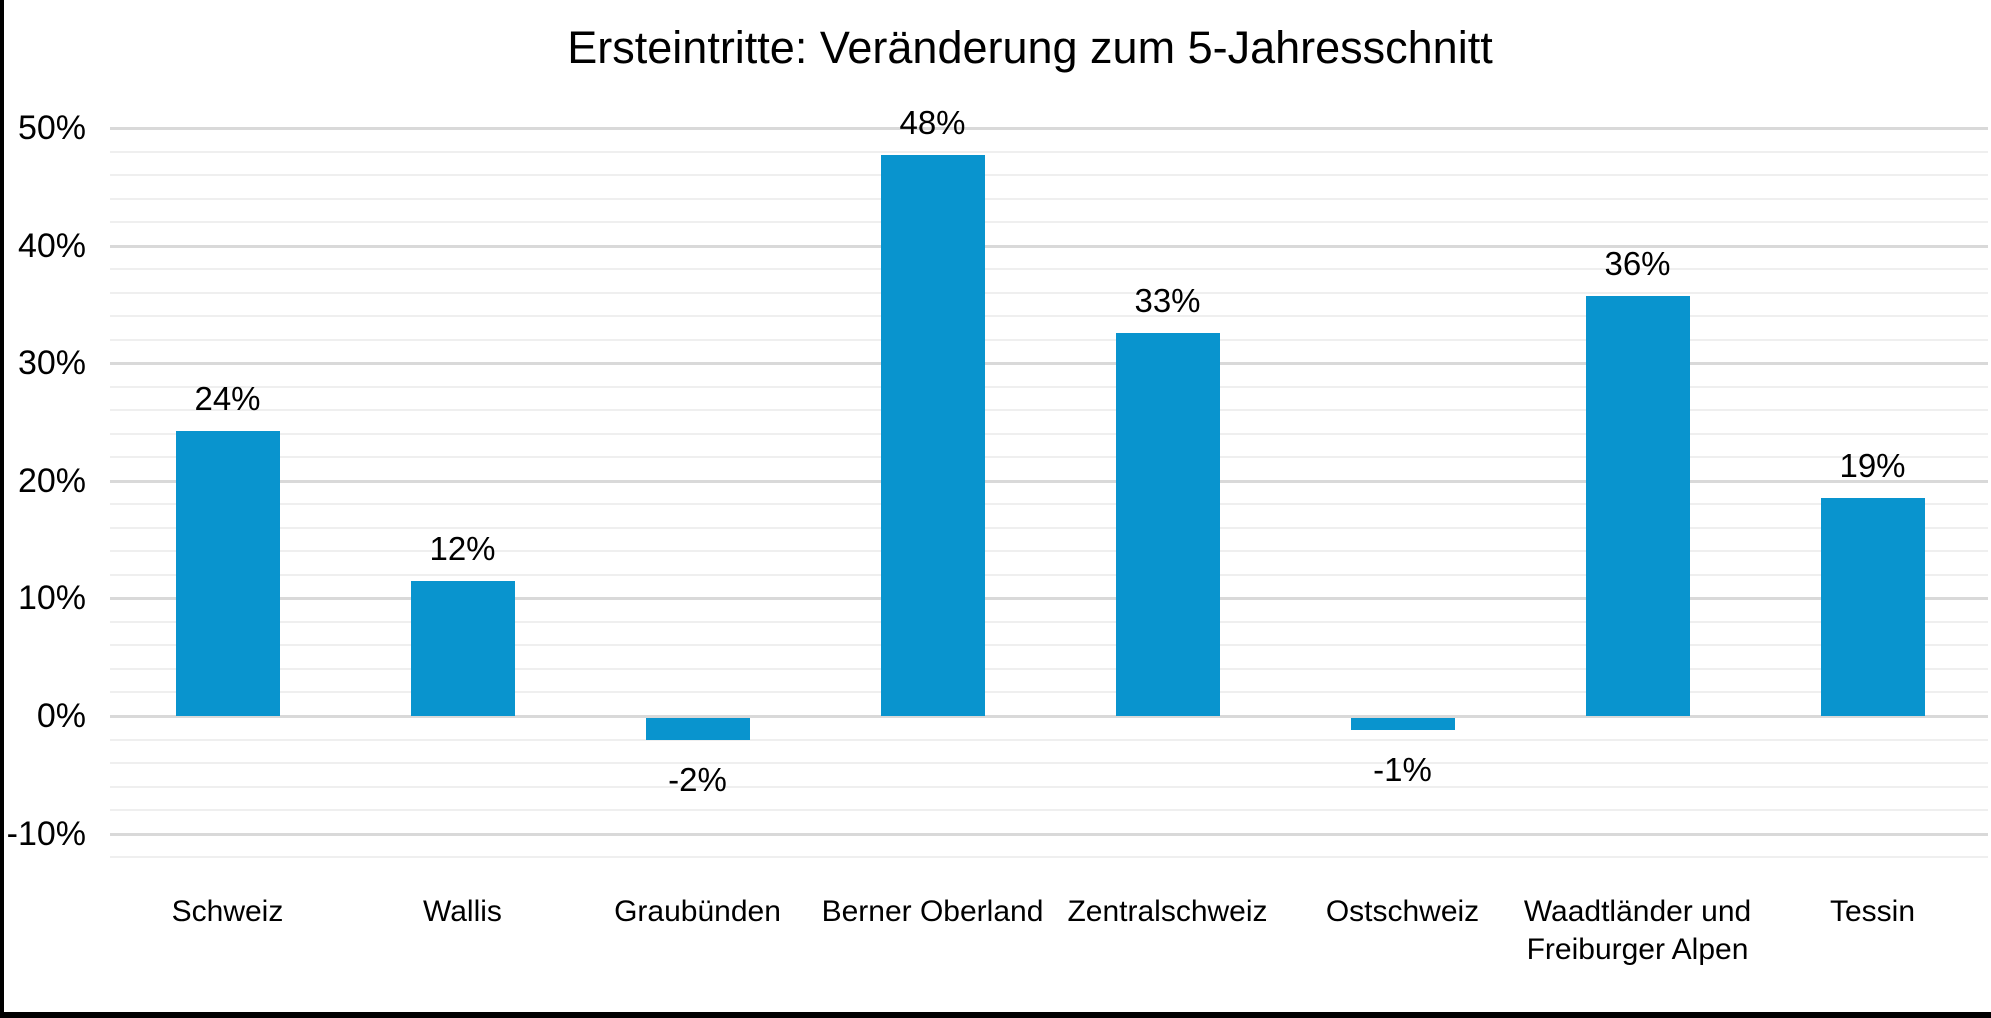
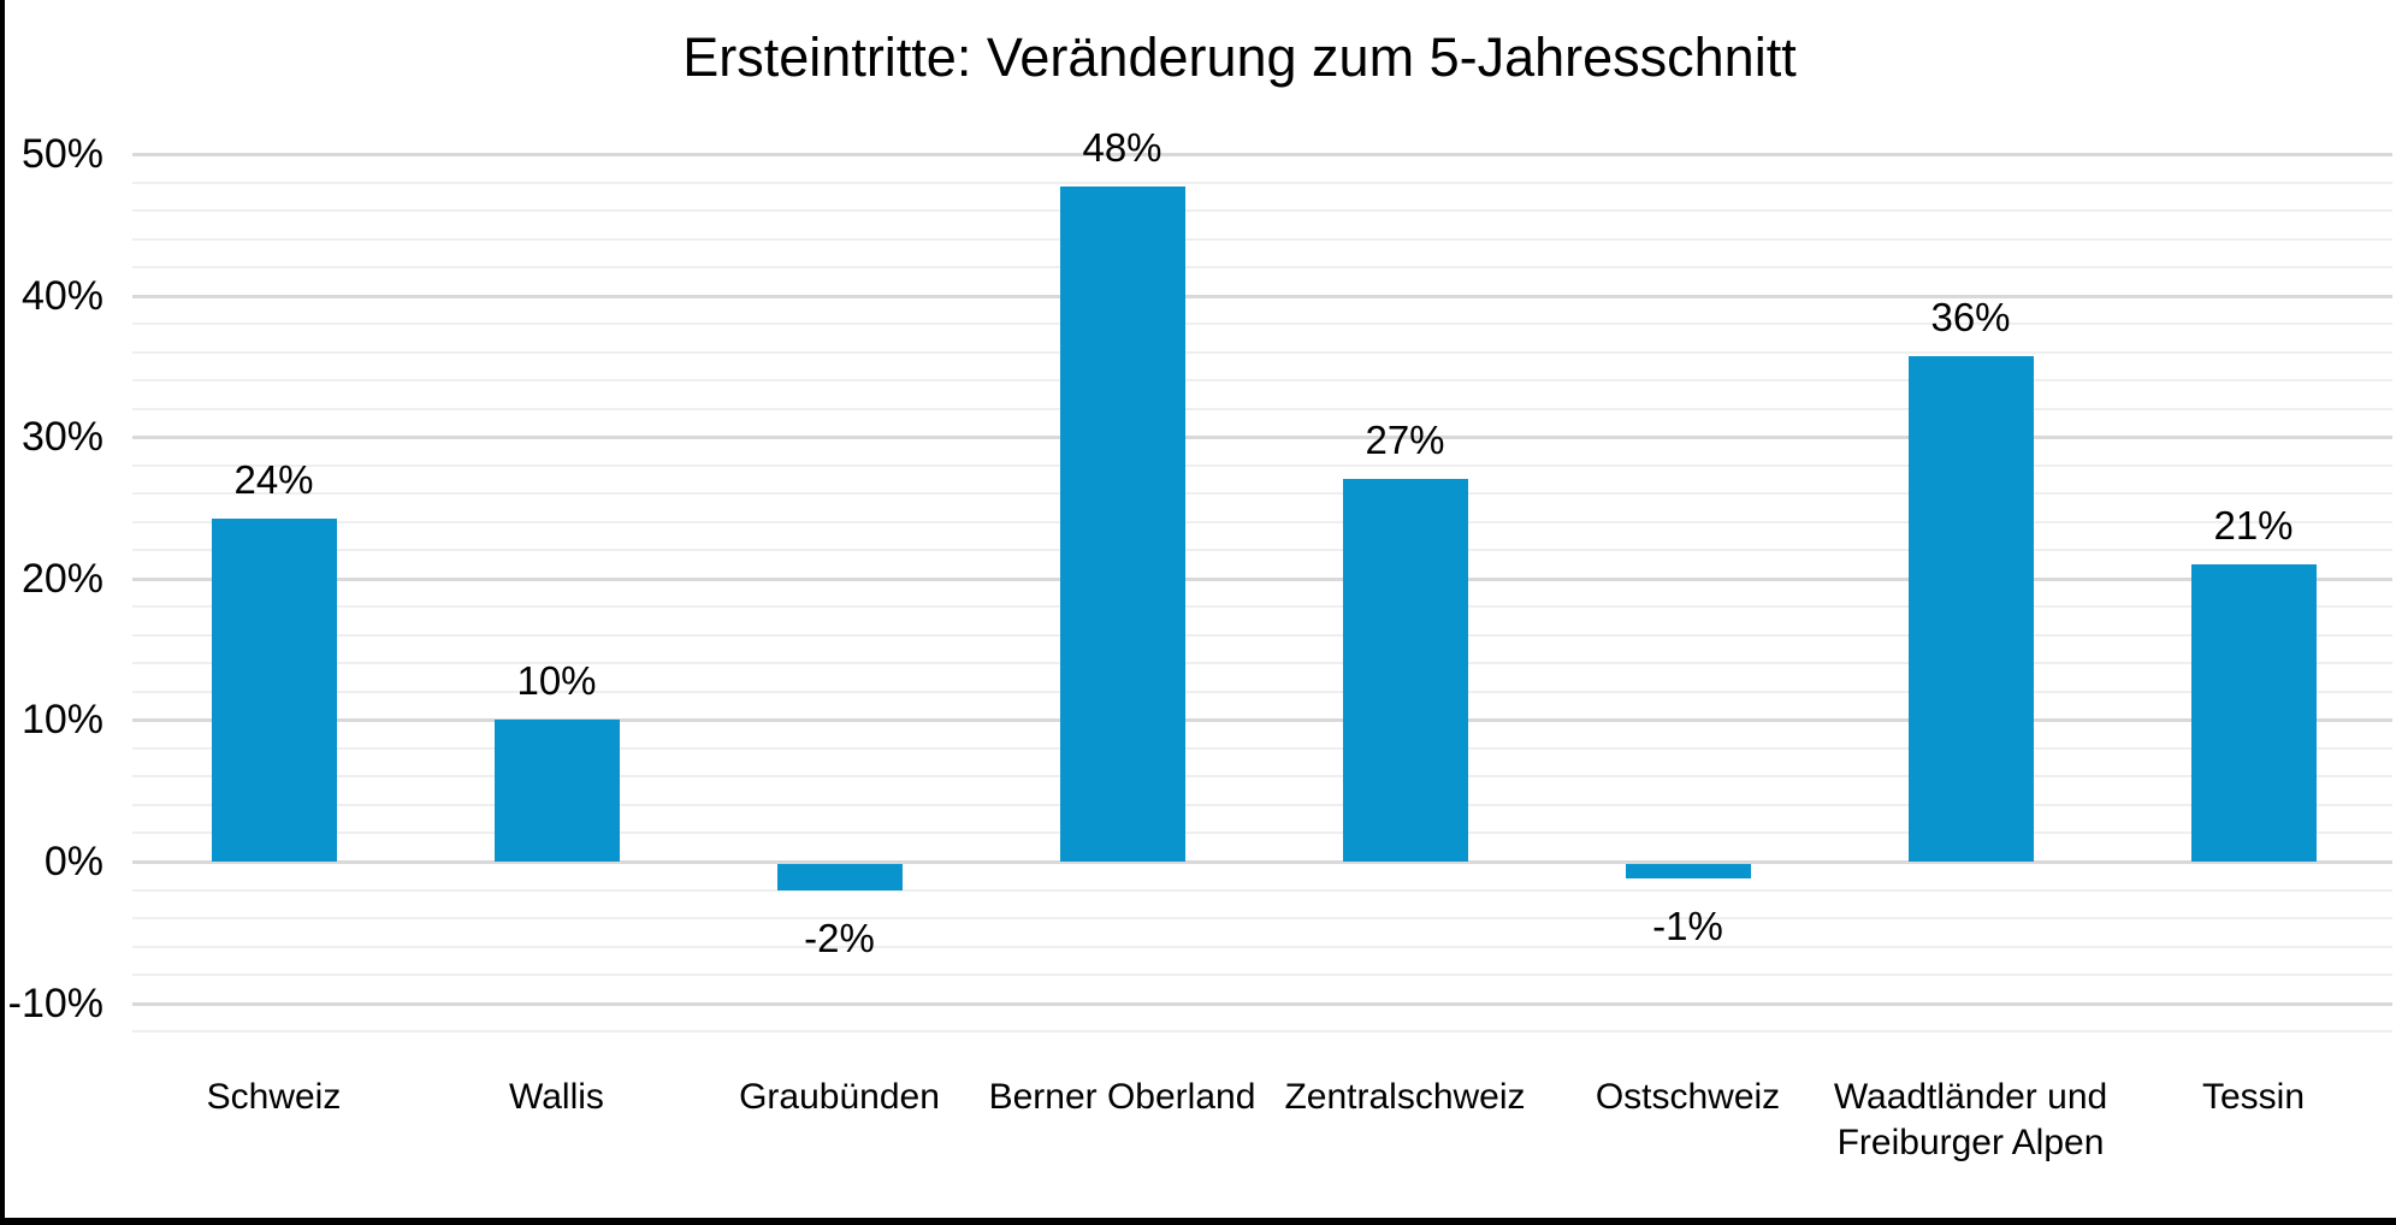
Wallis: 12% -> 10%
Zentralschweiz: 33% -> 27%
Tessin: 19% -> 21%
